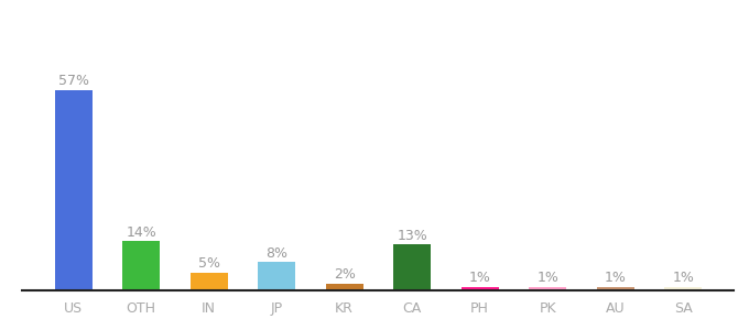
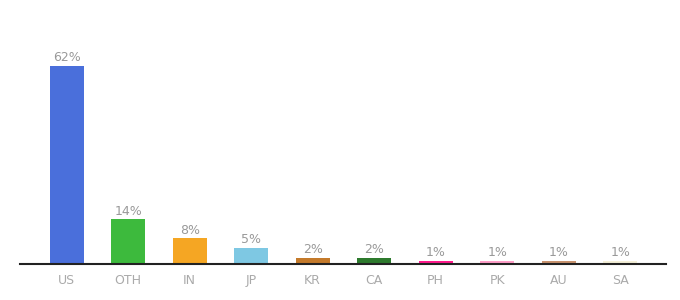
US: 57% -> 62%
IN: 5% -> 8%
JP: 8% -> 5%
CA: 13% -> 2%
